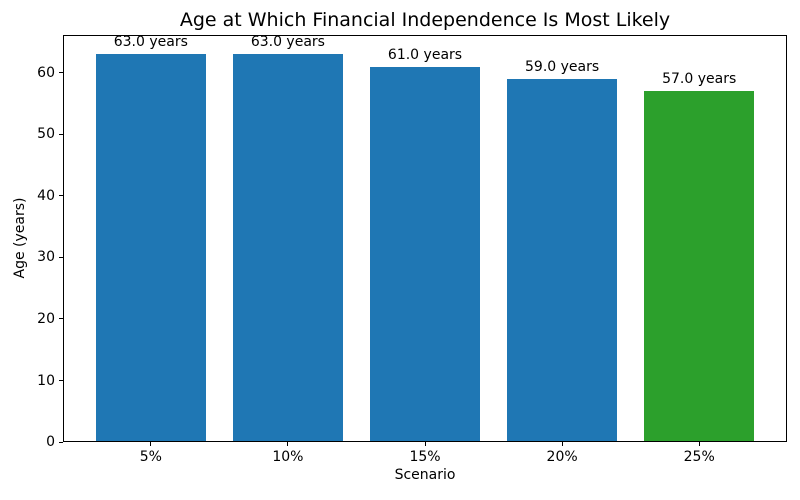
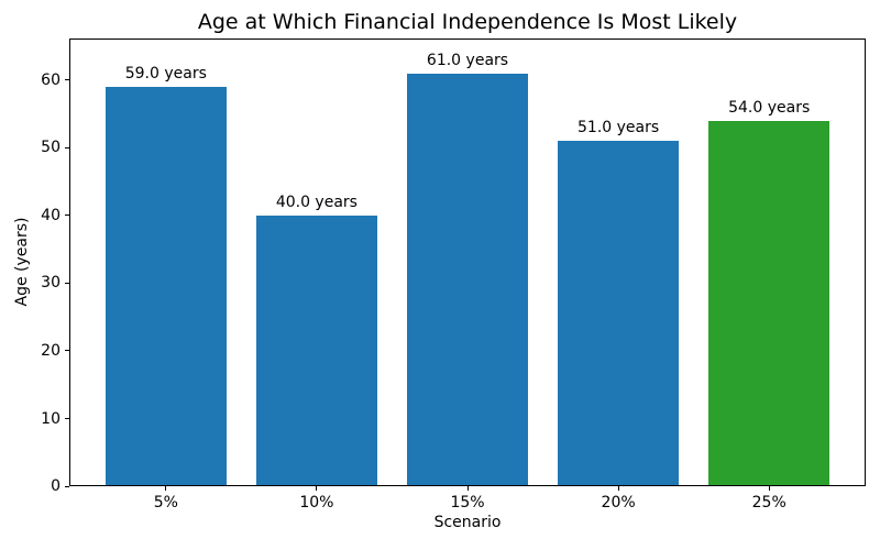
5%: 63.0 -> 59.0
10%: 63.0 -> 40.0
20%: 59.0 -> 51.0
25%: 57.0 -> 54.0
